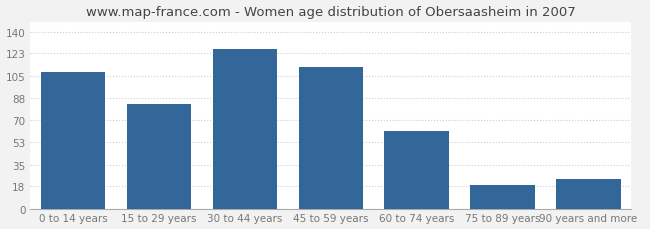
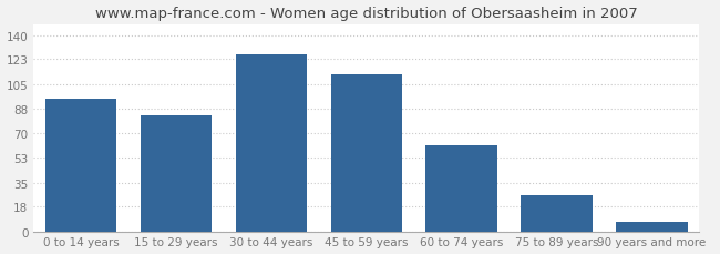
0 to 14 years: 108 -> 95
75 to 89 years: 19 -> 26
90 years and more: 24 -> 7
